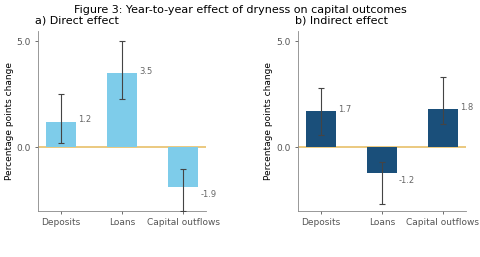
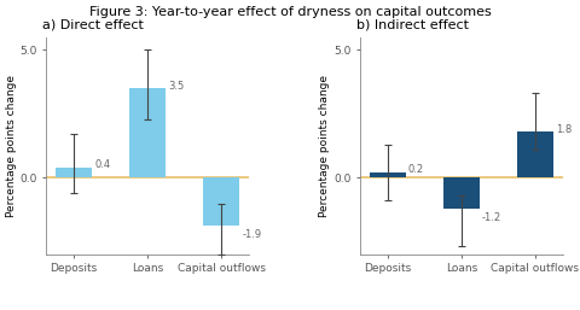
a) Direct effect/Deposits: 1.2 -> 0.4
b) Indirect effect/Deposits: 1.7 -> 0.2
